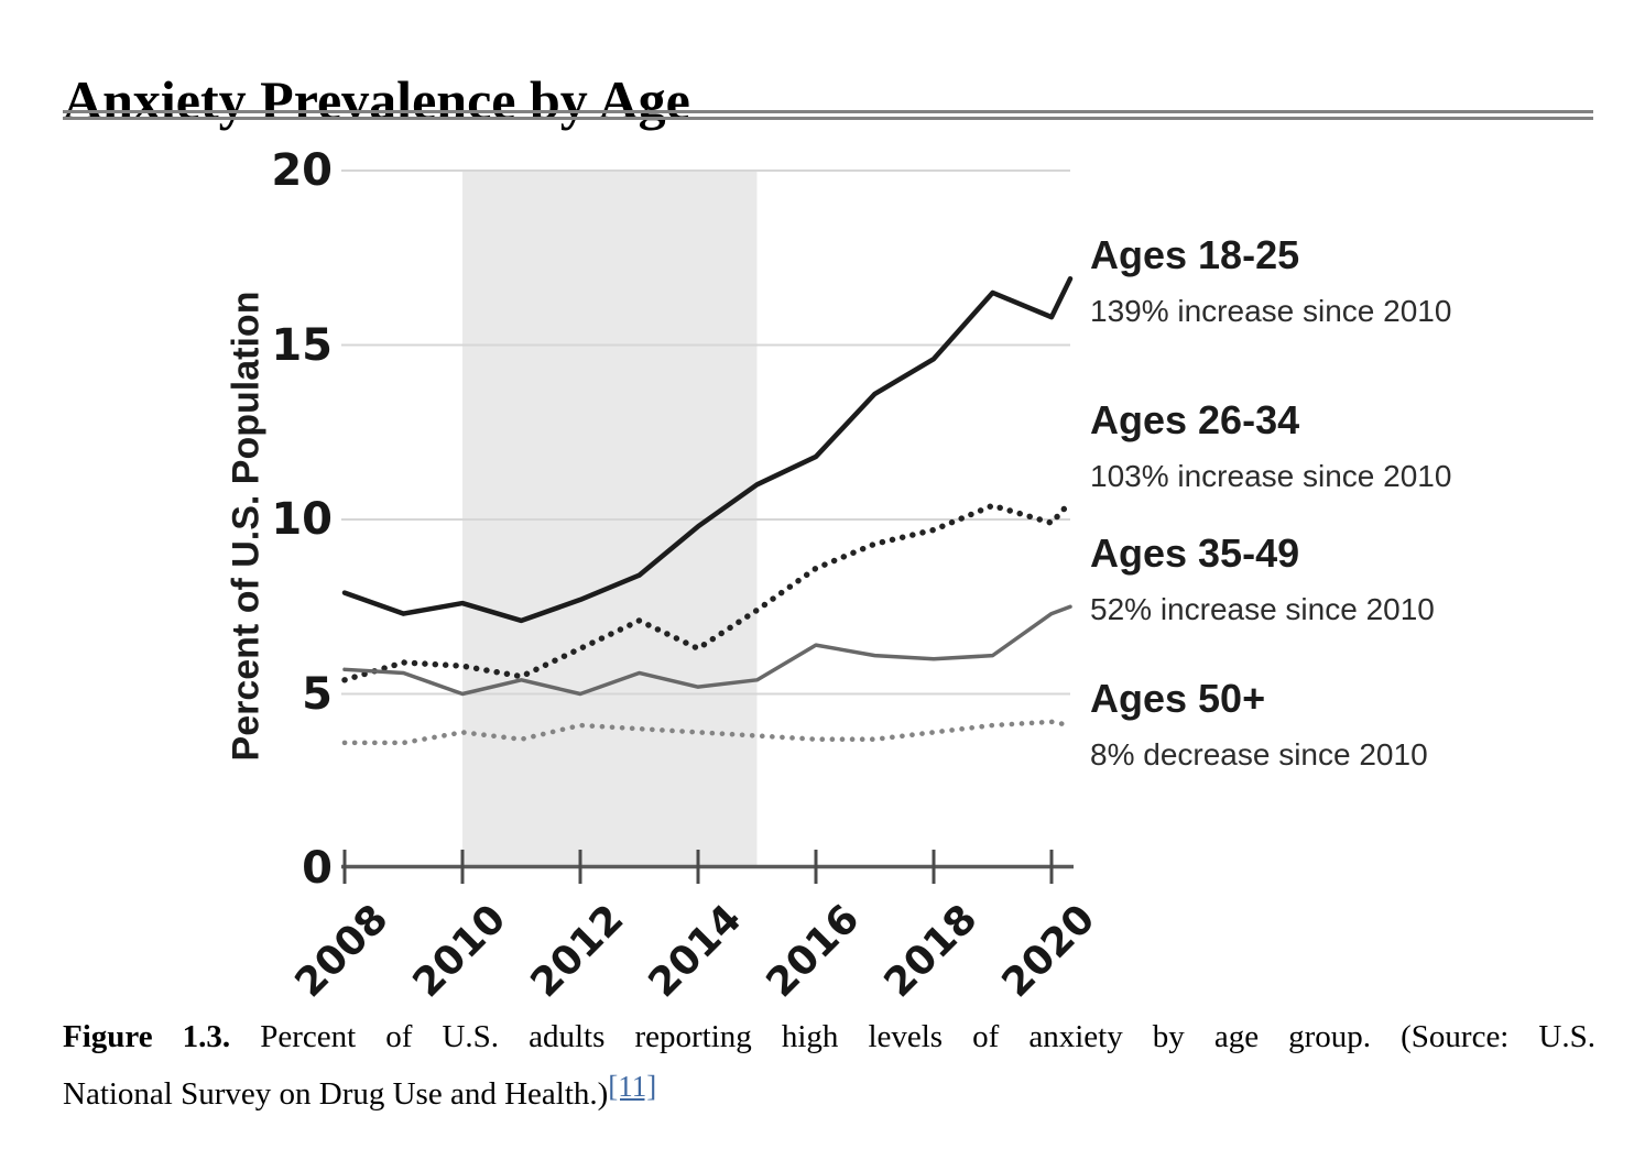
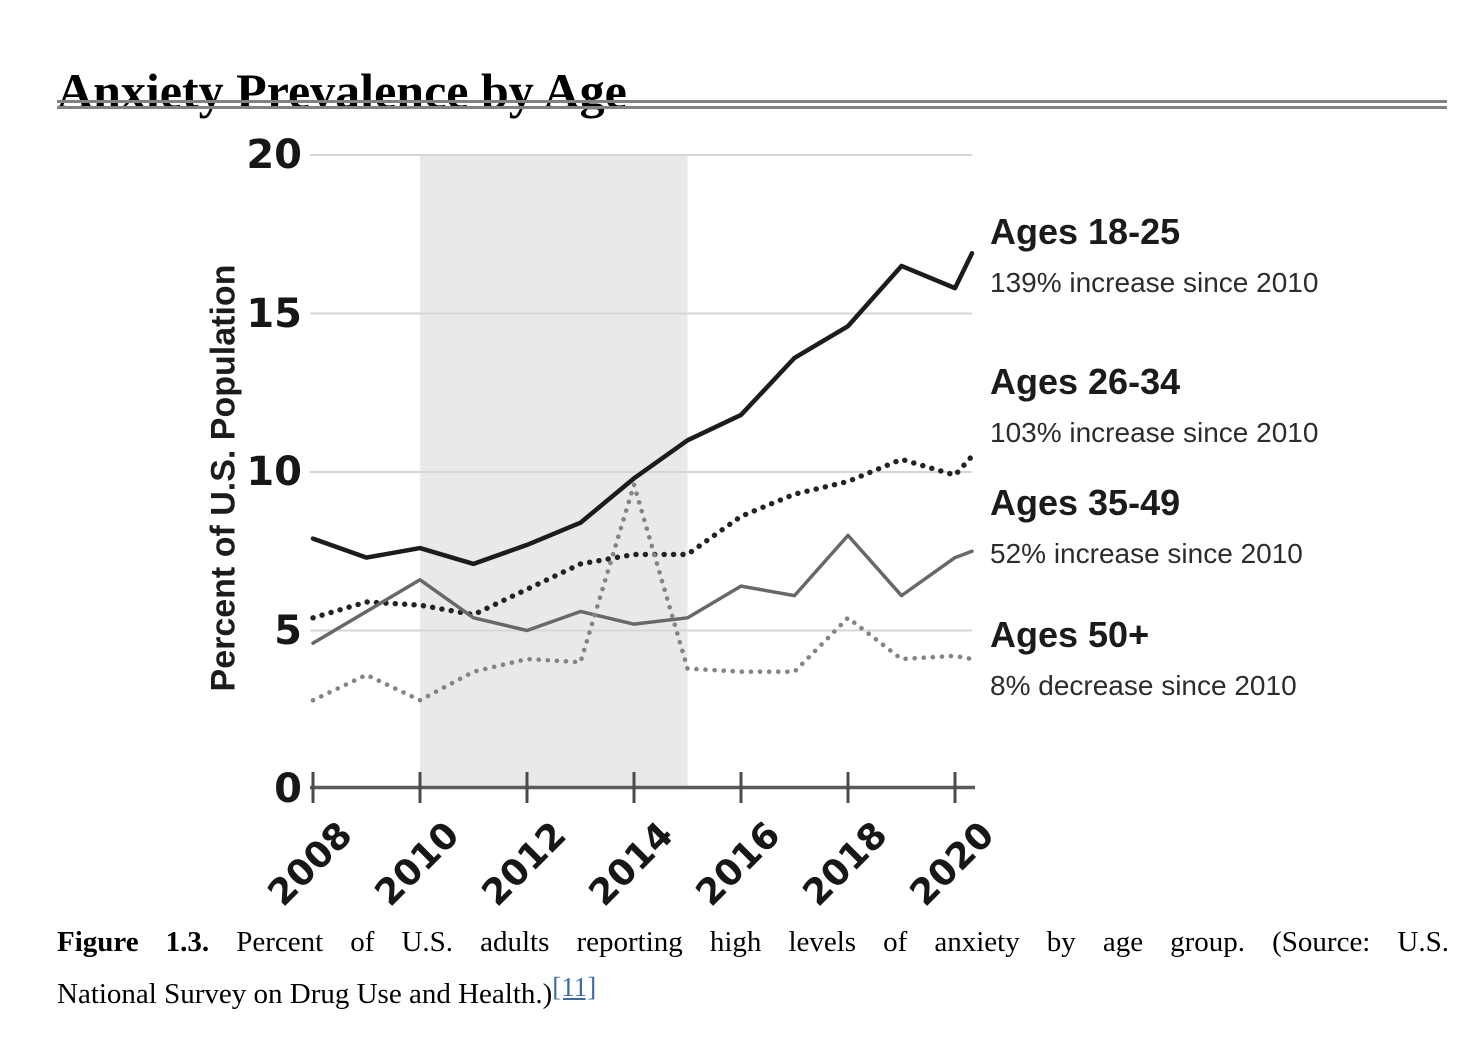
Ages 35-49/2008: 5.7 -> 4.6
Ages 50+/2008: 3.6 -> 2.8
Ages 35-49/2010: 5.0 -> 6.6
Ages 50+/2010: 3.9 -> 2.8
Ages 26-34/2014: 6.3 -> 7.4
Ages 50+/2014: 3.9 -> 9.6
Ages 35-49/2018: 6.0 -> 8.0
Ages 50+/2018: 3.9 -> 5.4
